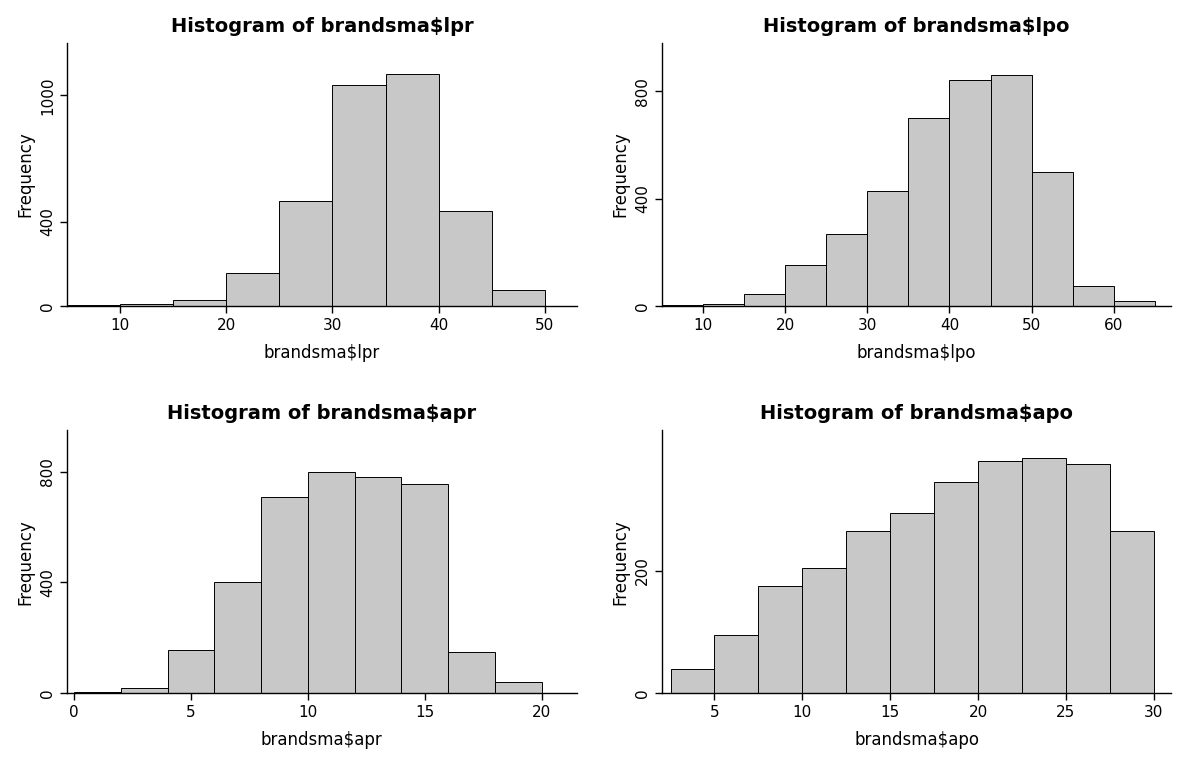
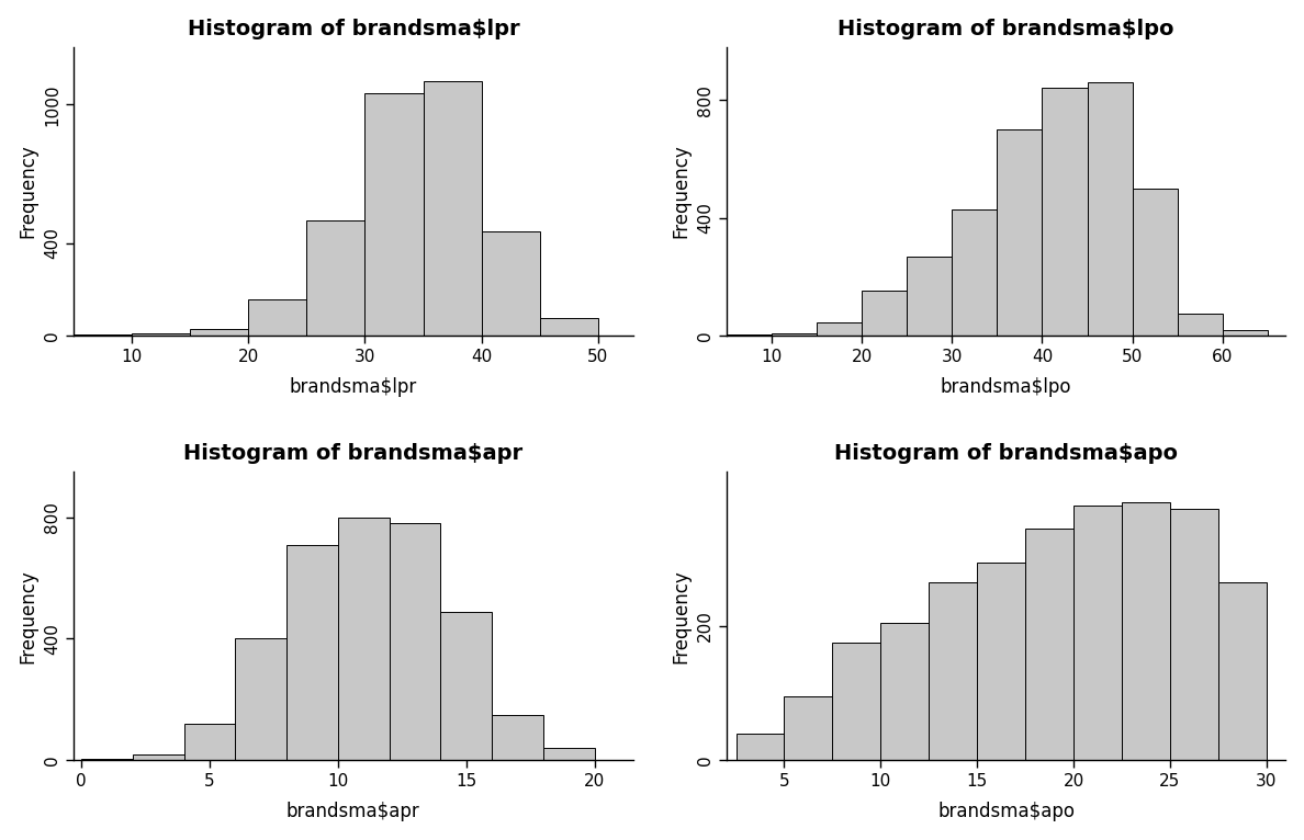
Histogram of brandsma$apr/5: 155 -> 120
Histogram of brandsma$apr/15: 755 -> 490
